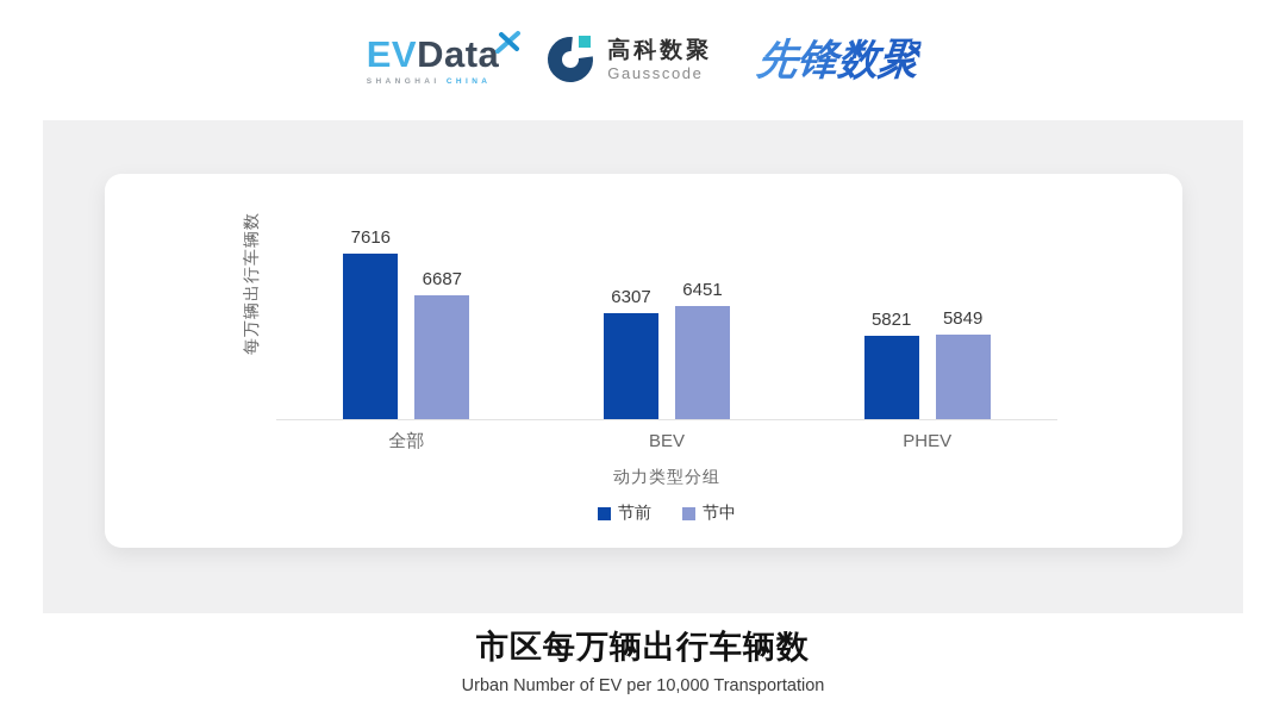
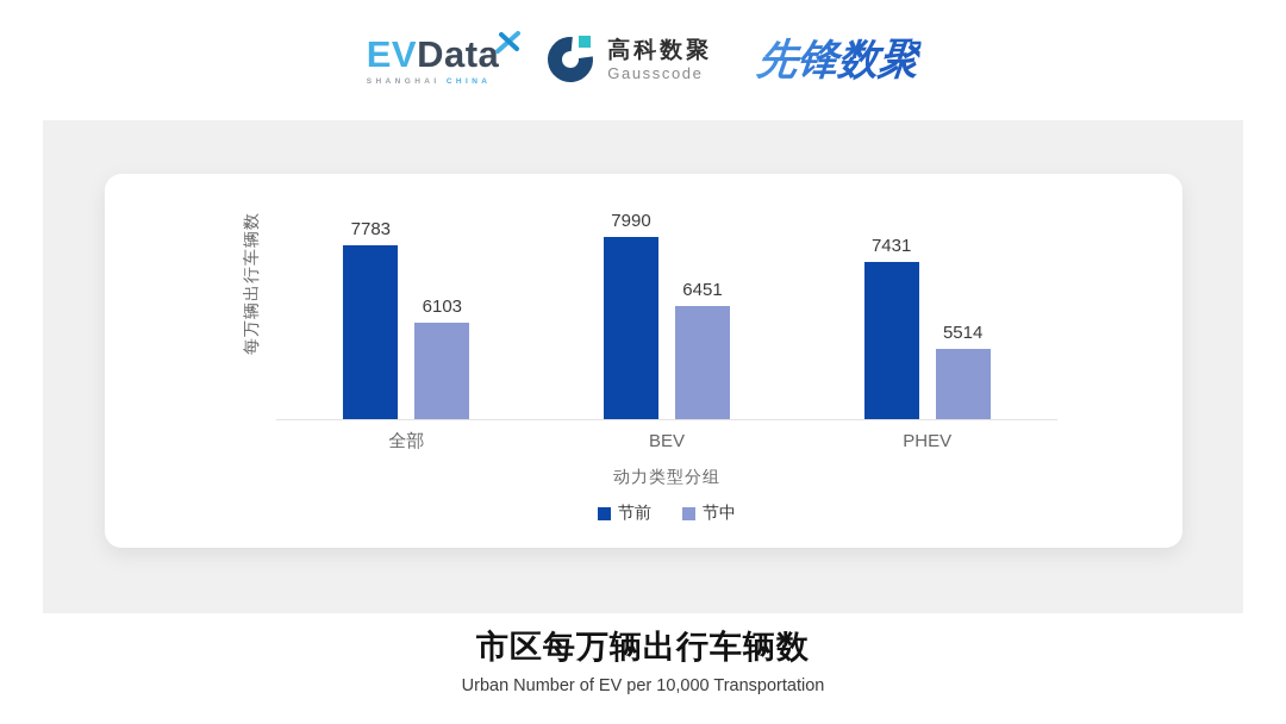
节前/全部: 7616 -> 7783
节中/全部: 6687 -> 6103
节前/BEV: 6307 -> 7990
节前/PHEV: 5821 -> 7431
节中/PHEV: 5849 -> 5514
